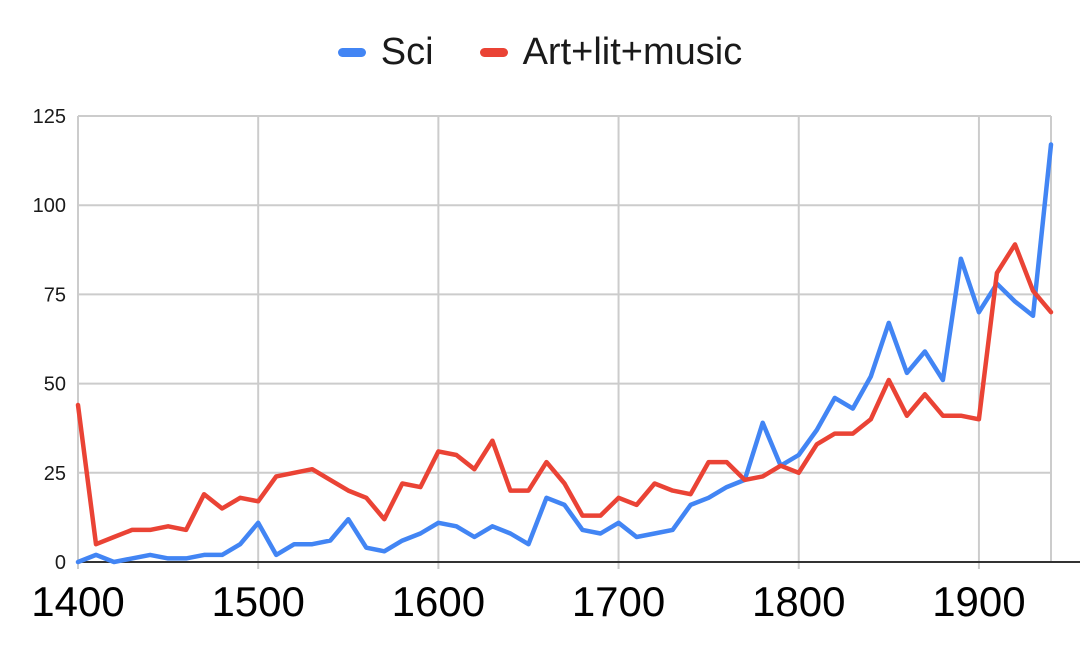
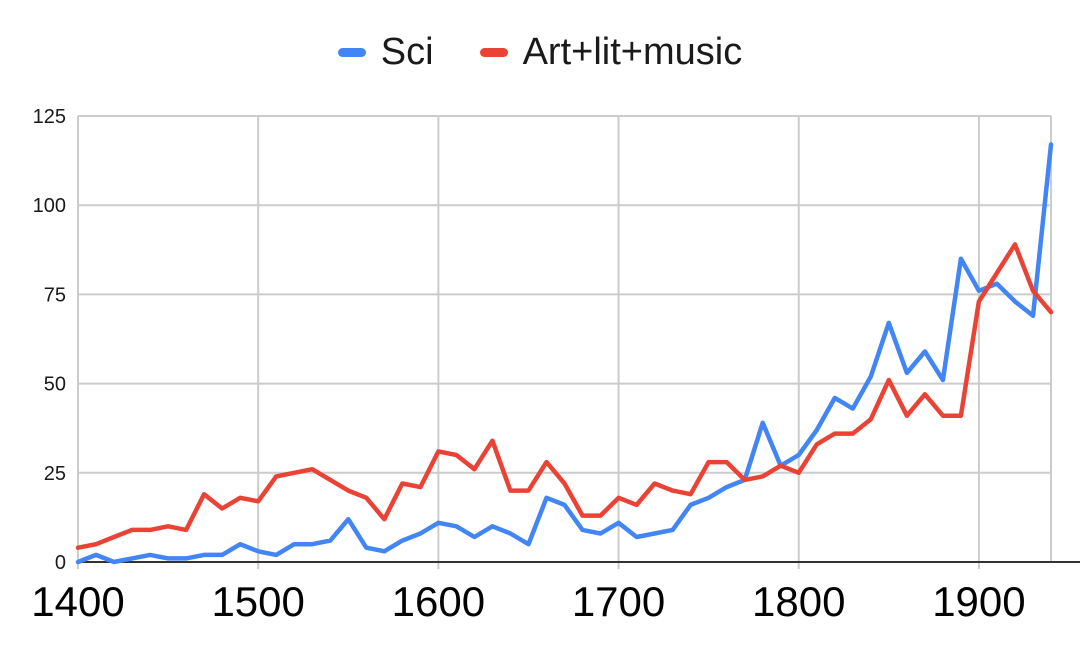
Art+lit+music/1400: 44 -> 4
Sci/1500: 11 -> 3
Sci/1900: 70 -> 76
Art+lit+music/1900: 40 -> 73
